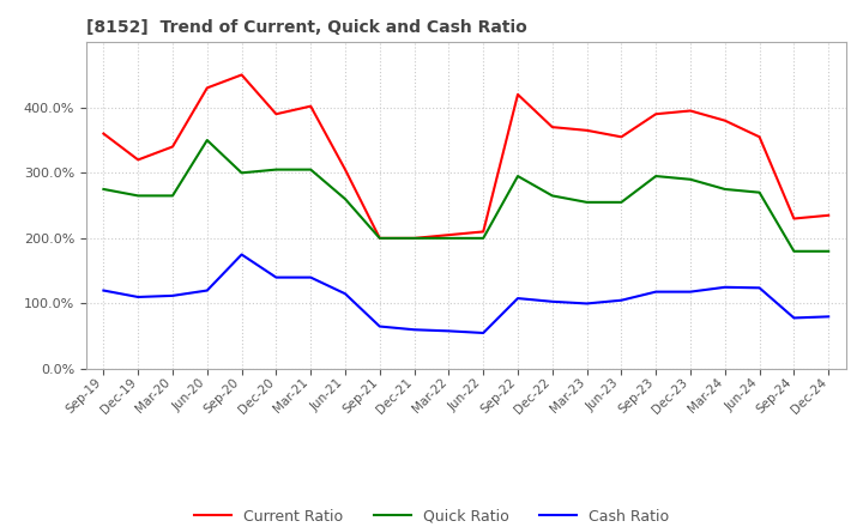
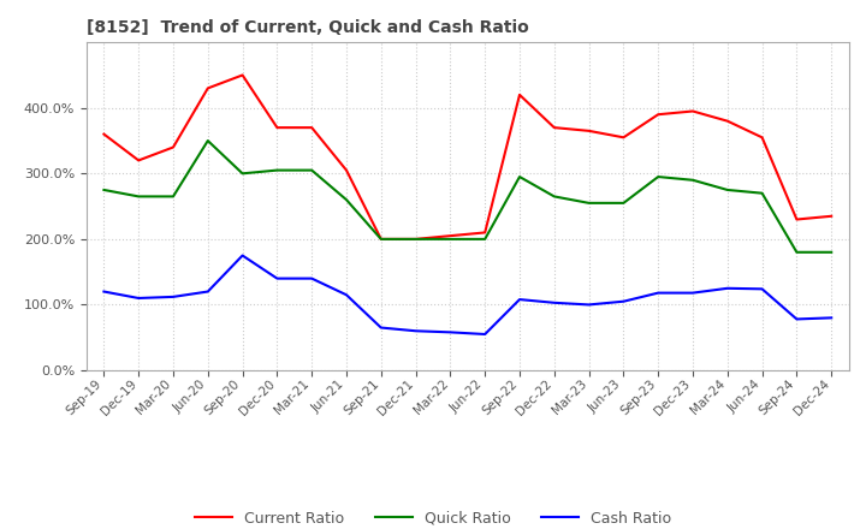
Current Ratio/Dec-20: 390% -> 370%
Current Ratio/Mar-21: 402% -> 370%
